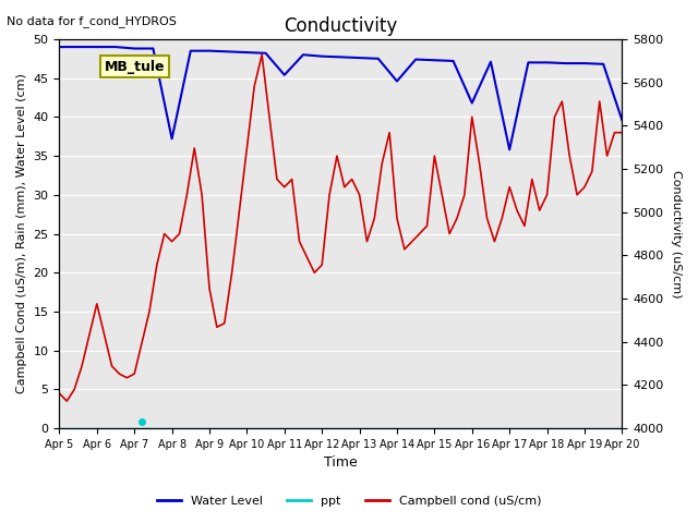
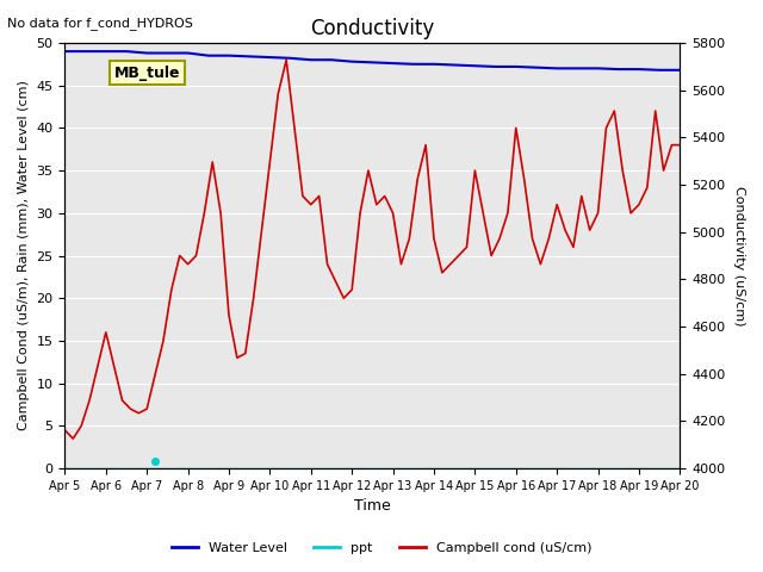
Water Level/Apr 8: 37.2 -> 48.8
Water Level/Apr 11: 45.4 -> 48.0
Water Level/Apr 14: 44.6 -> 47.5
Water Level/Apr 16: 41.8 -> 47.2
Water Level/Apr 17: 35.8 -> 47.0
Water Level/Apr 20: 39.6 -> 46.8
